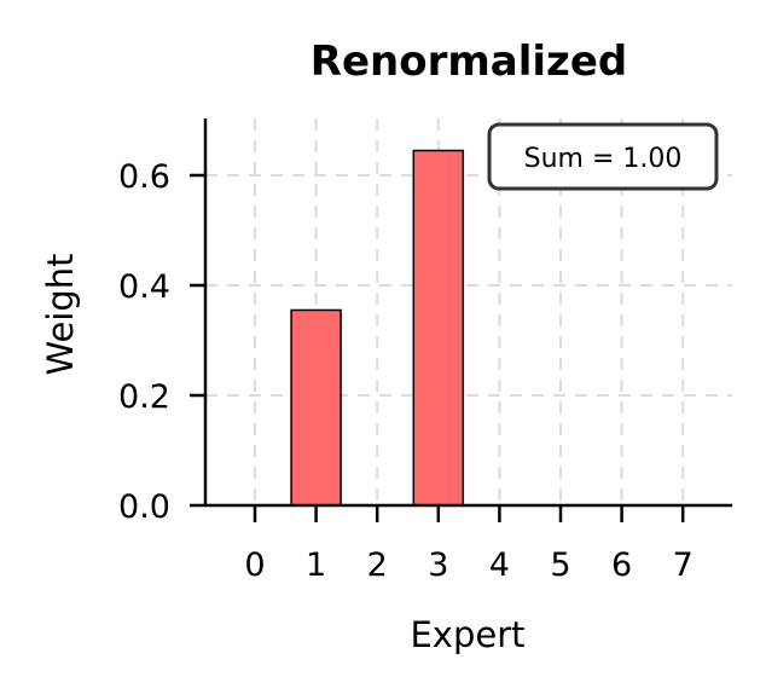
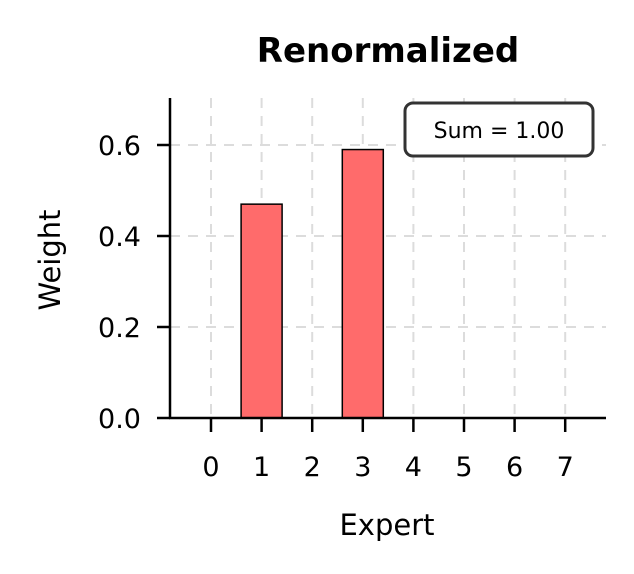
1: 0.35 -> 0.47
3: 0.65 -> 0.59
